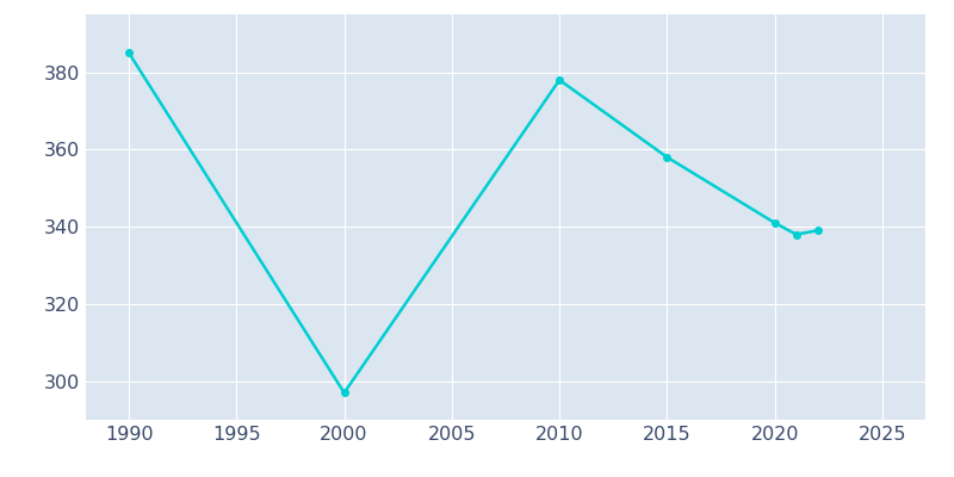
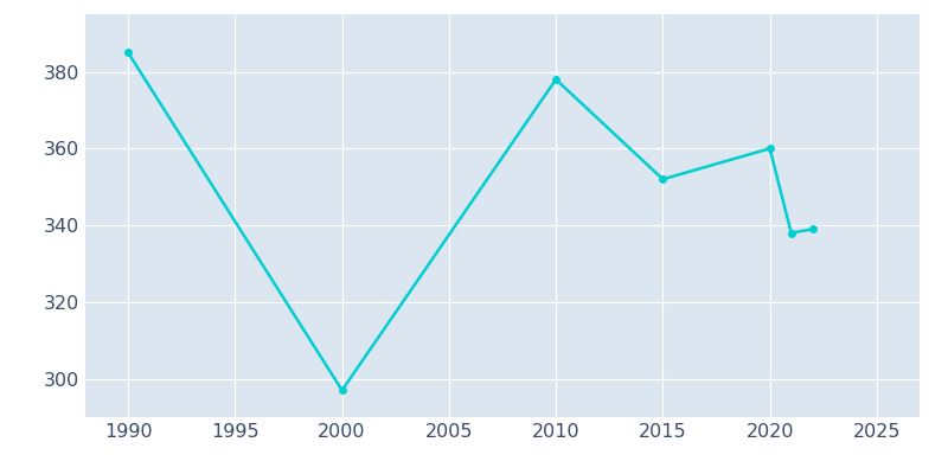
2015: 358 -> 352
2020: 341 -> 360
